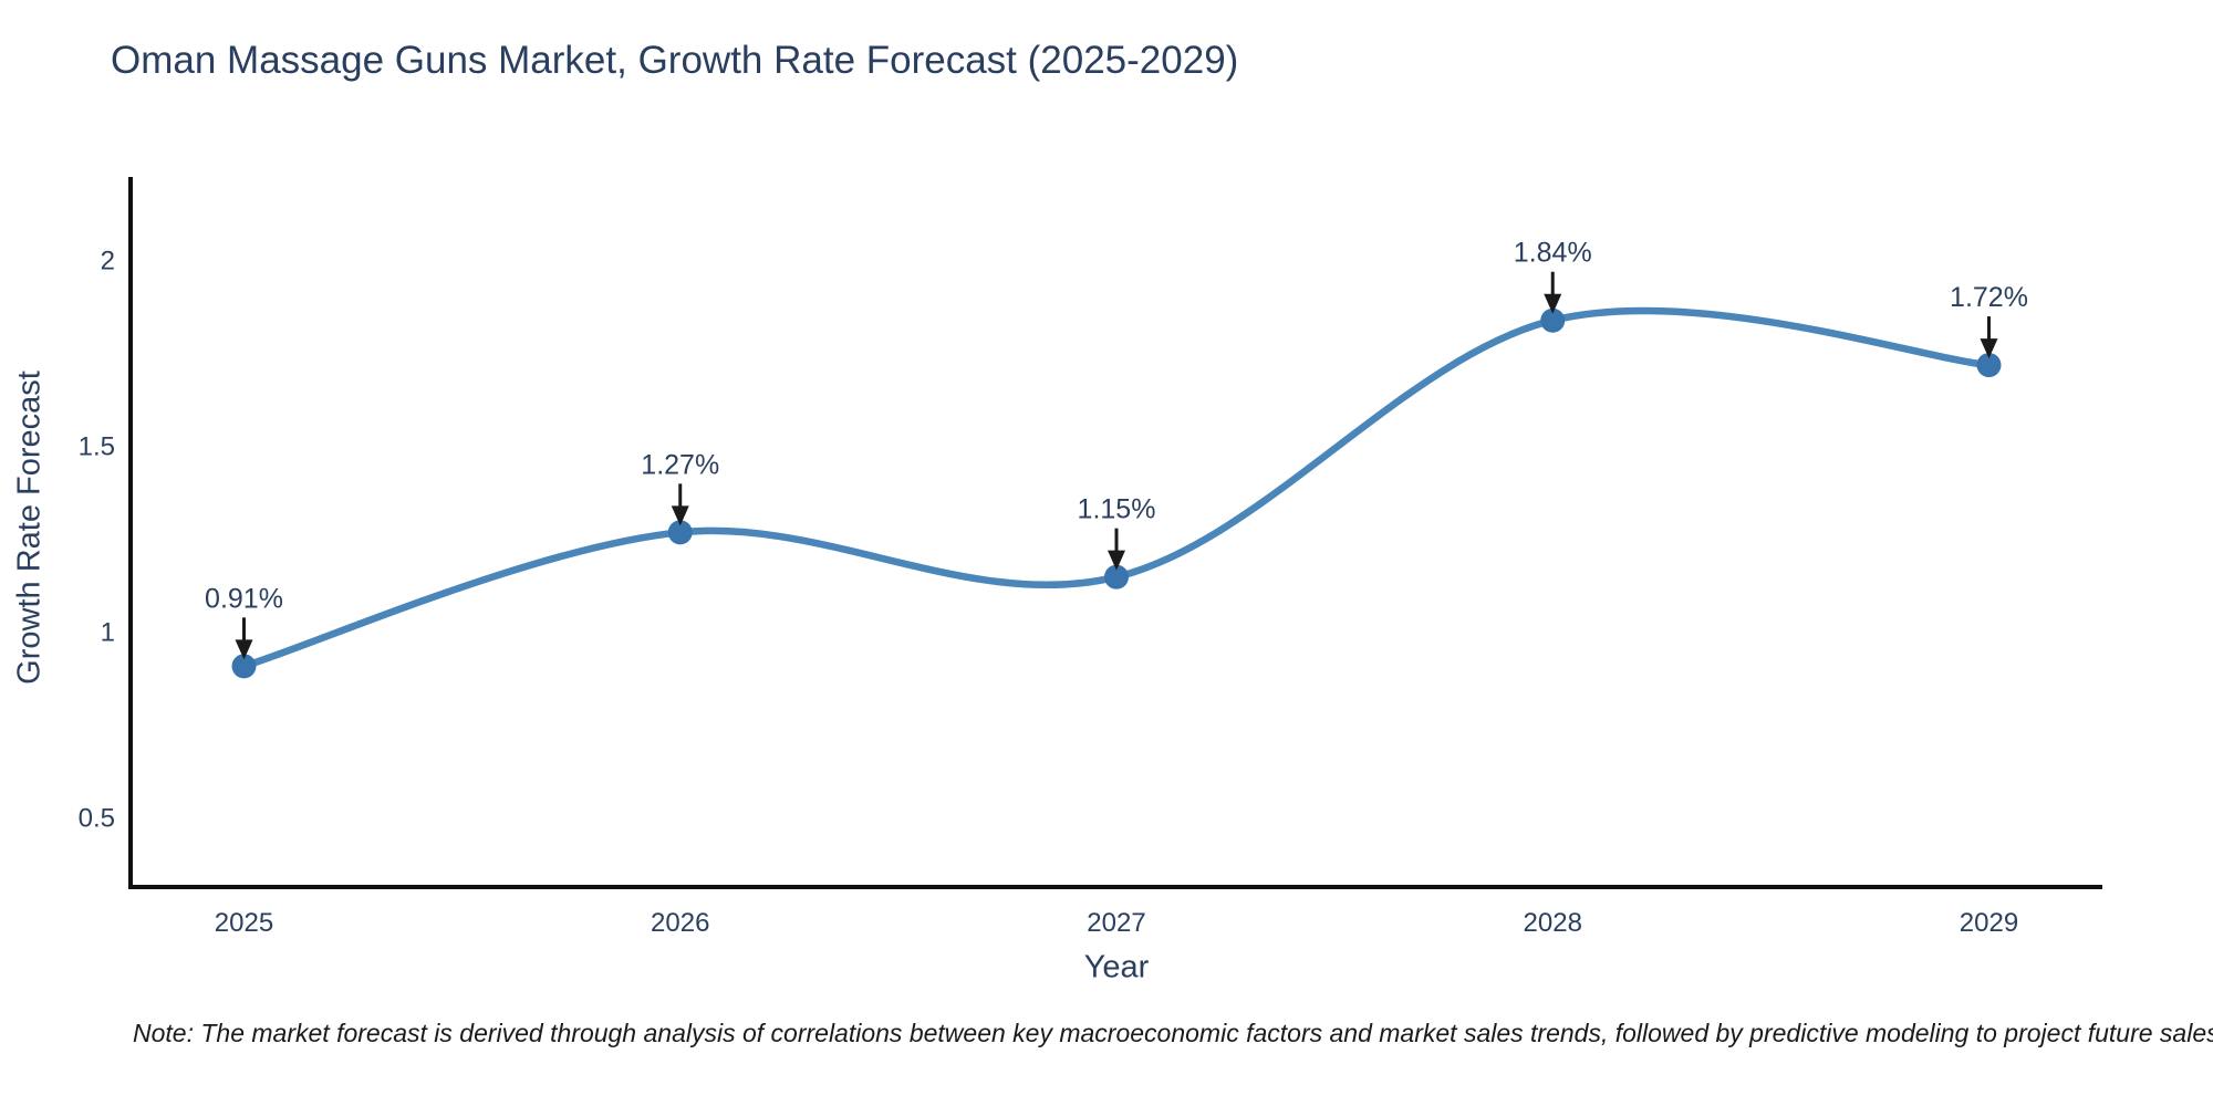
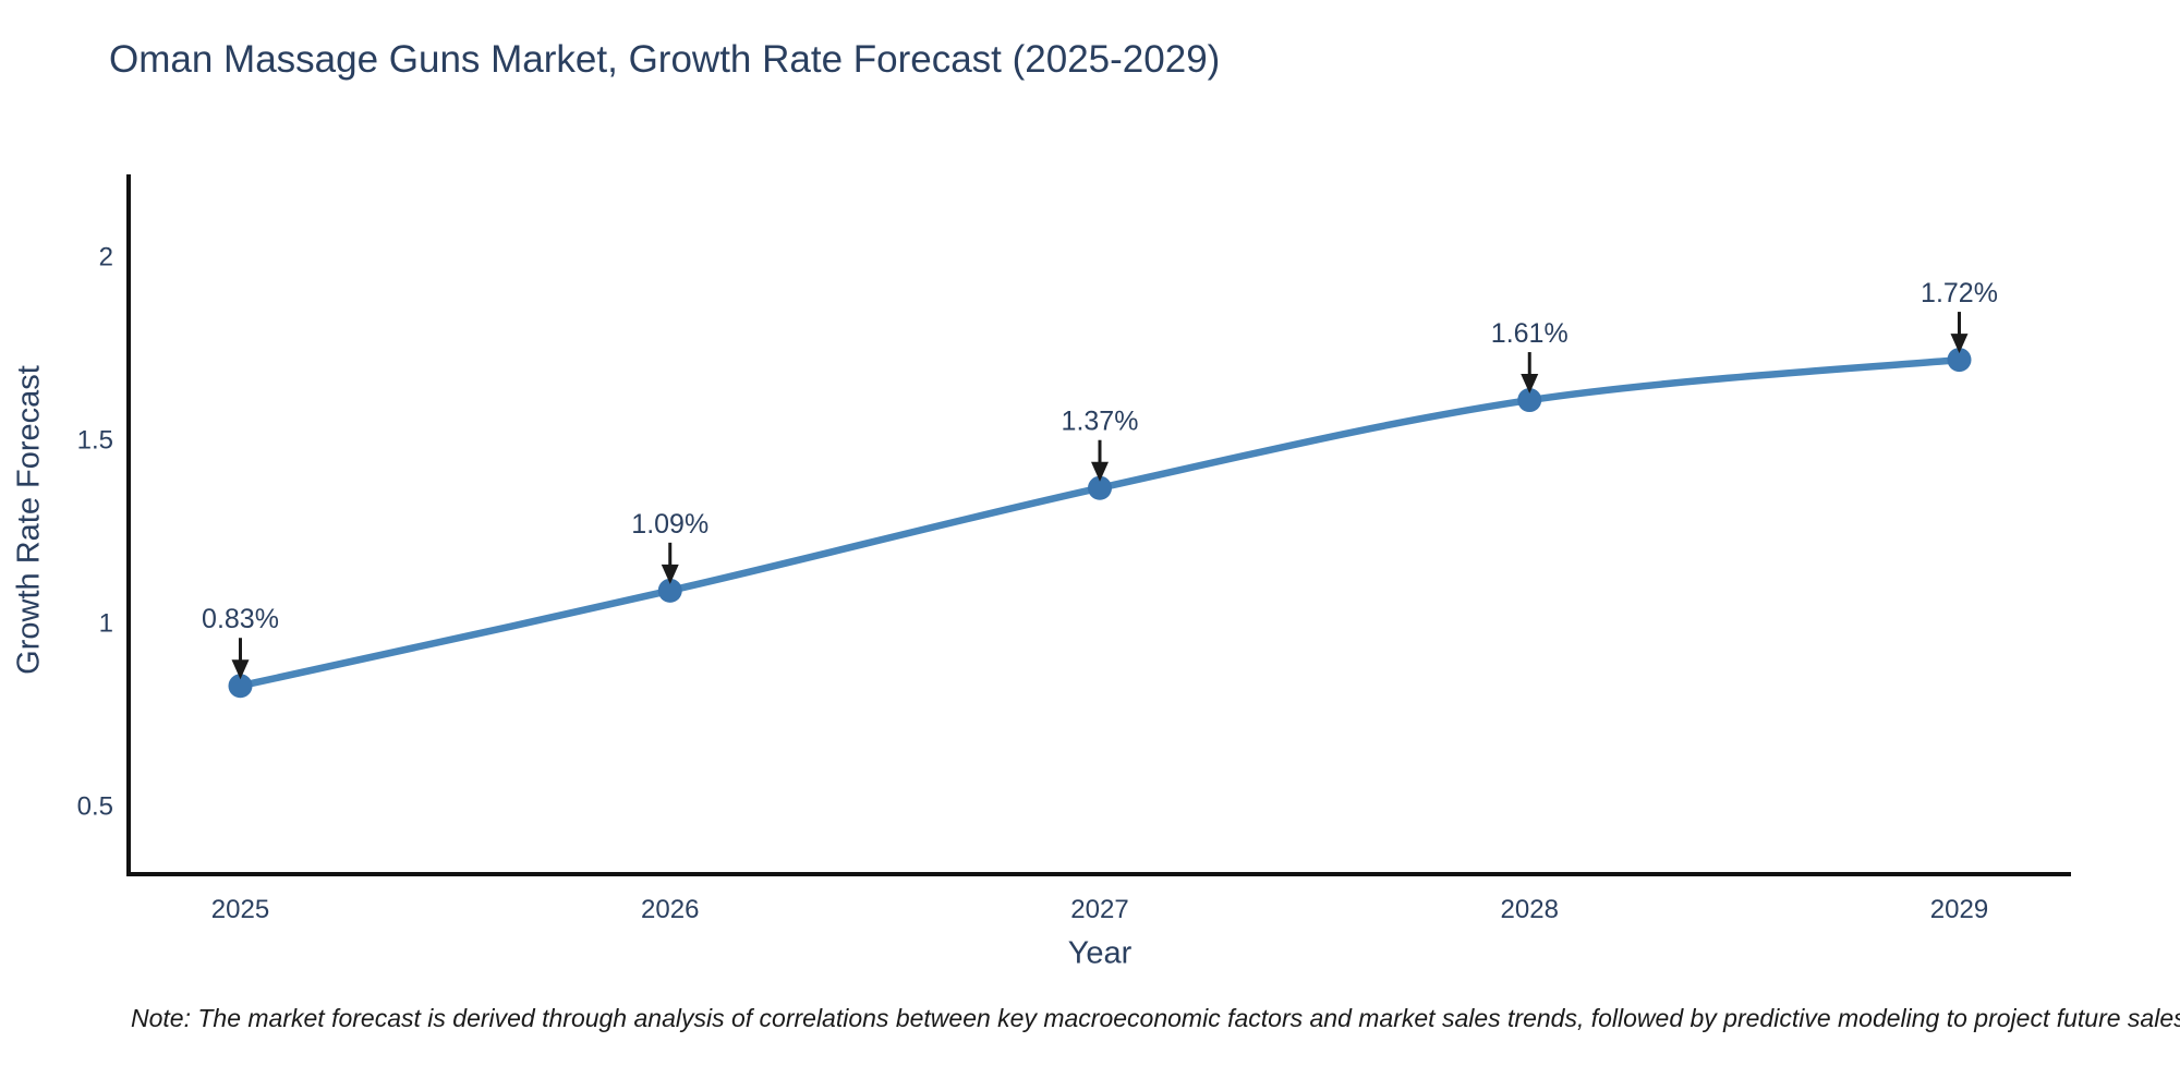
2025: 0.91% -> 0.83%
2026: 1.27% -> 1.09%
2027: 1.15% -> 1.37%
2028: 1.84% -> 1.61%
